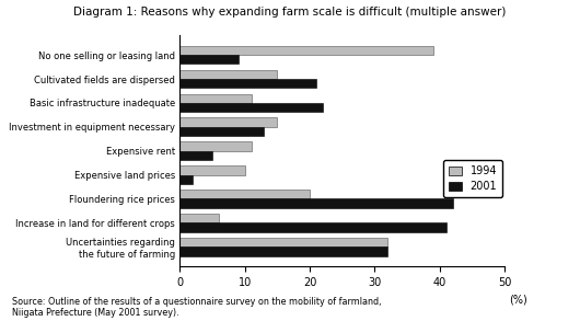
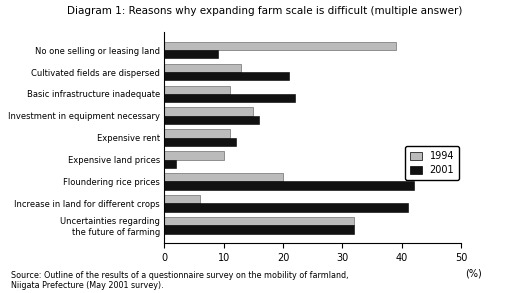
1994/Cultivated fields are dispersed: 15 -> 13
2001/Investment in equipment necessary: 13 -> 16
2001/Expensive rent: 5 -> 12
